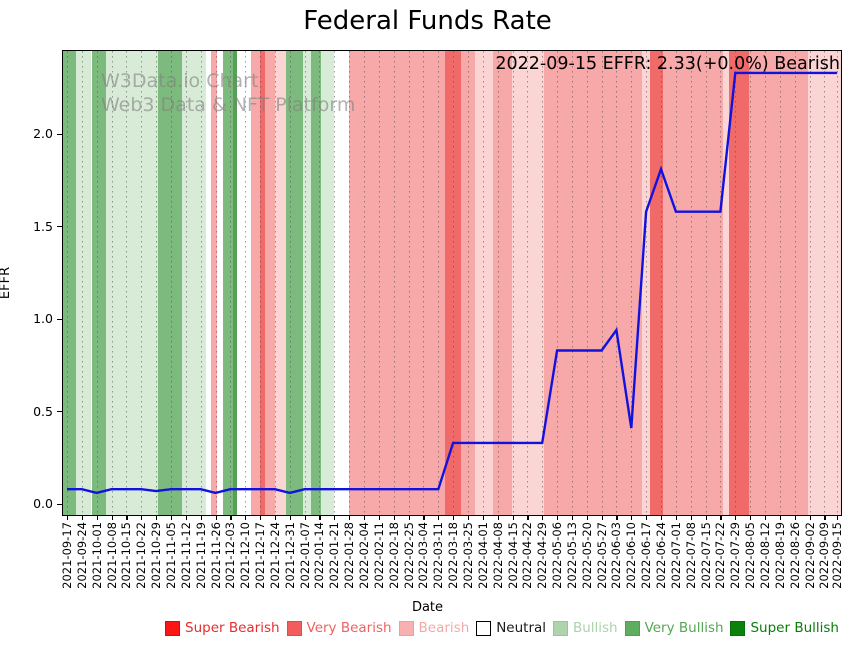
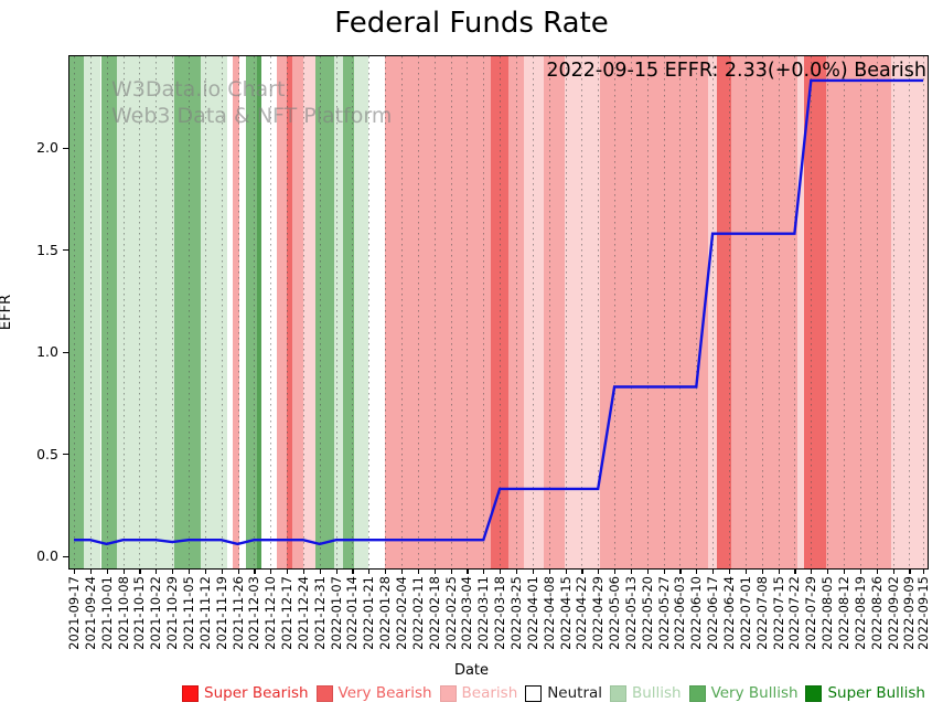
2022-06-03: 0.94 -> 0.83
2022-06-10: 0.41 -> 0.83
2022-06-24: 1.81 -> 1.58
